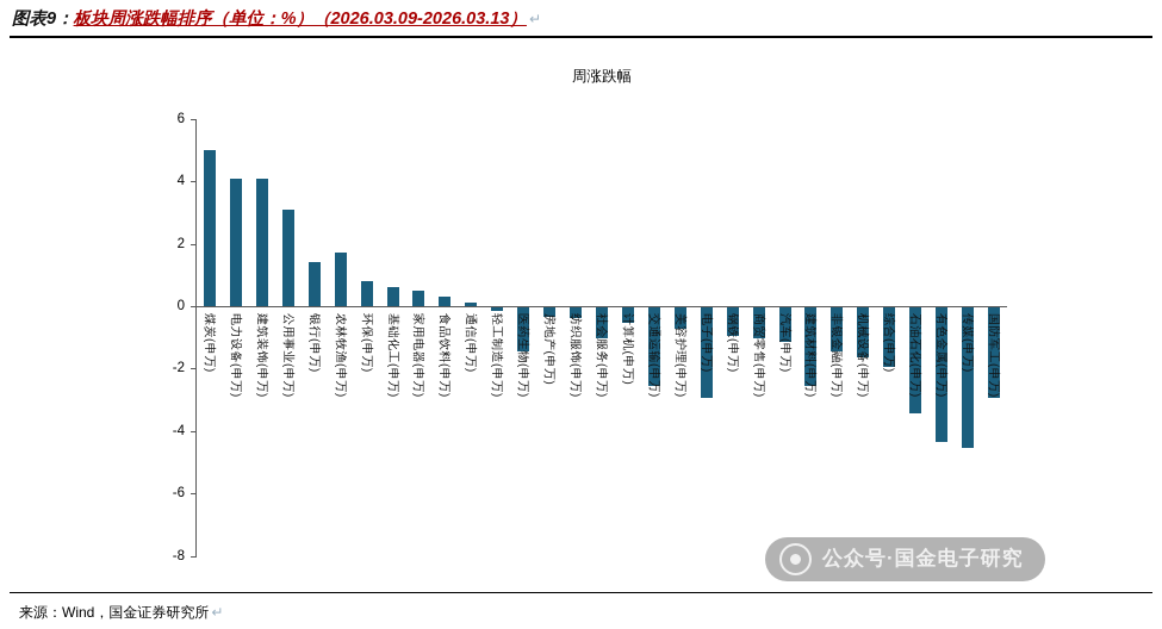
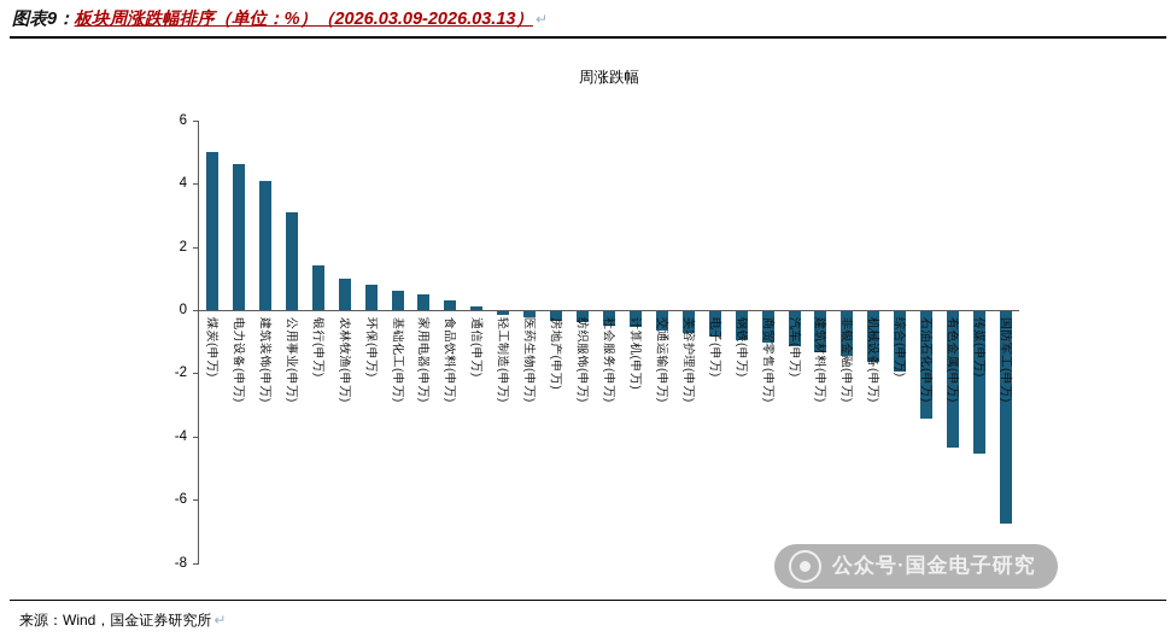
电力设备(申万): 4.1 -> 4.6
农林牧渔(申万): 1.7 -> 1.0
医药生物(申万): -1.4 -> -0.2
社会服务(申万): -1.0 -> -0.5
交通运输(申万): -2.5 -> -0.6
电子(申万): -2.9 -> -0.8
建筑材料(申万): -2.5 -> -1.3
国防军工(申万): -2.9 -> -6.7
